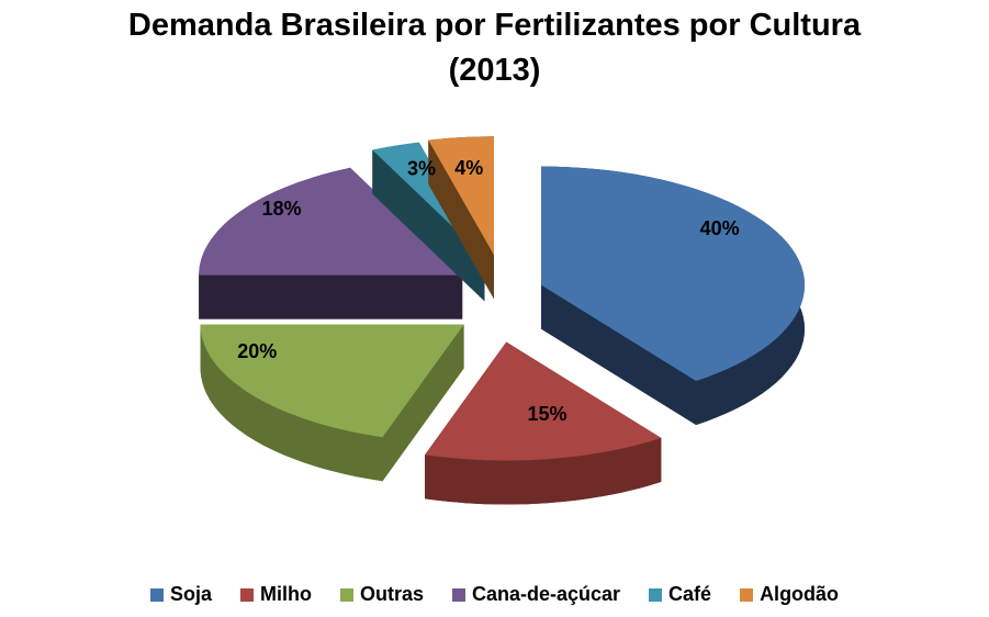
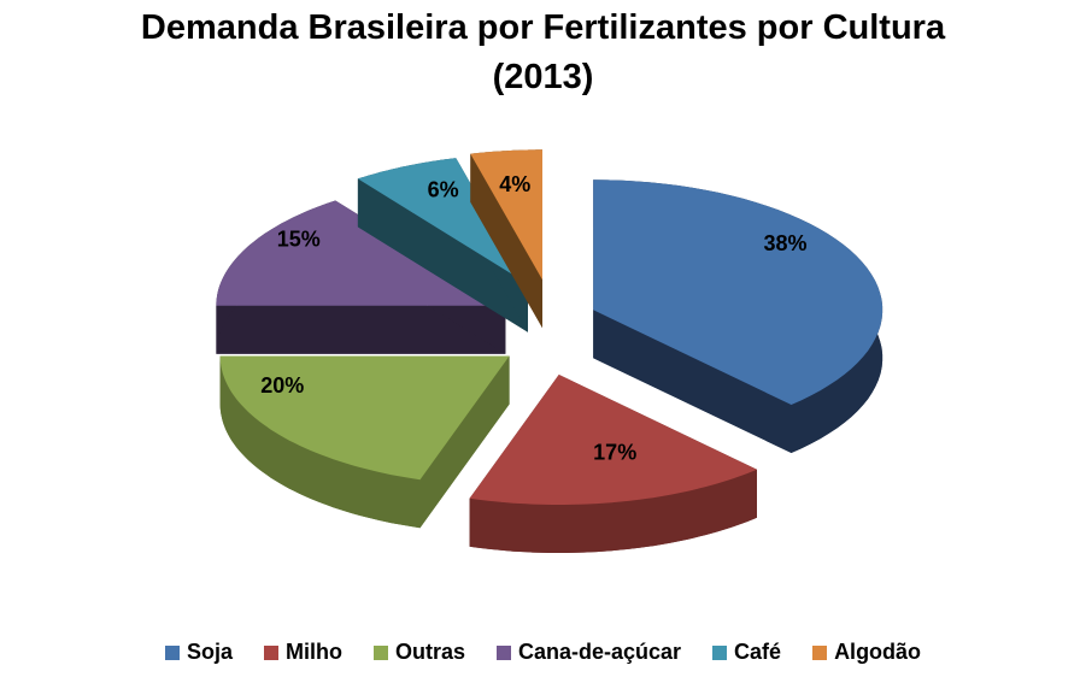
Soja: 40% -> 38%
Milho: 15% -> 17%
Cana-de-açúcar: 18% -> 15%
Café: 3% -> 6%
